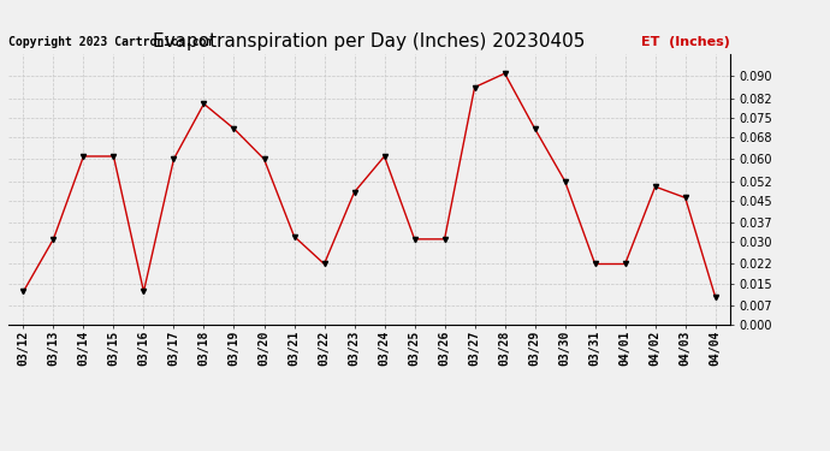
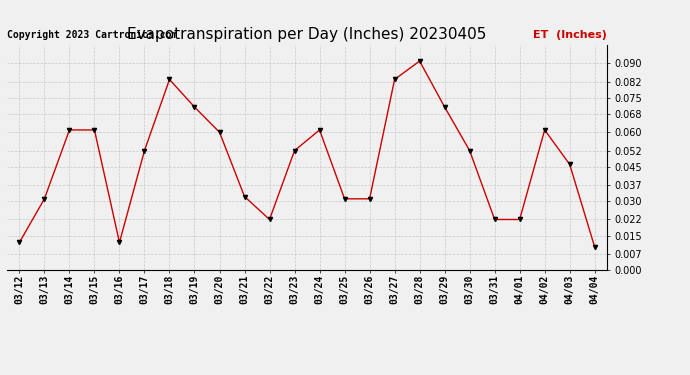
03/17: 0.060 -> 0.052
03/18: 0.080 -> 0.083
03/23: 0.048 -> 0.052
03/27: 0.086 -> 0.083
04/02: 0.050 -> 0.061
